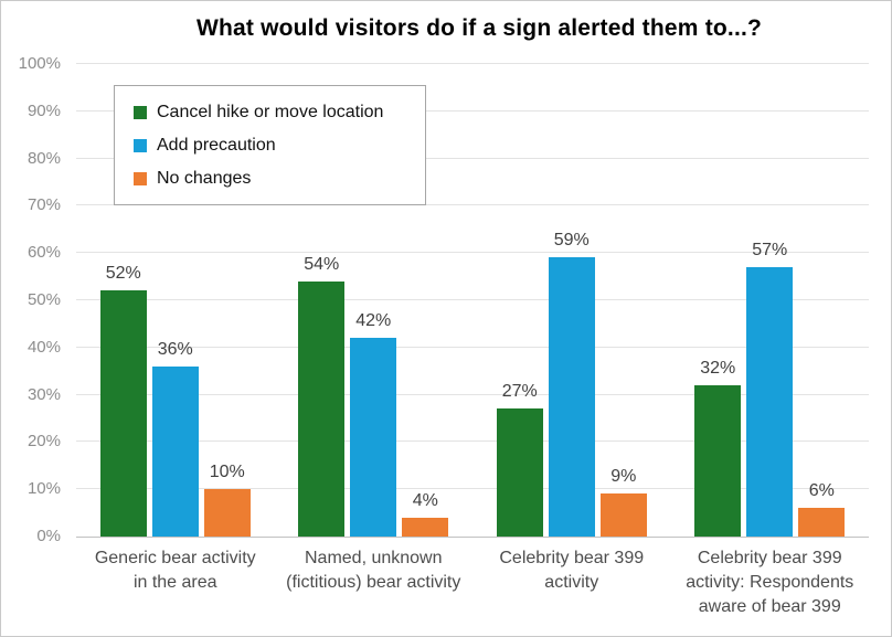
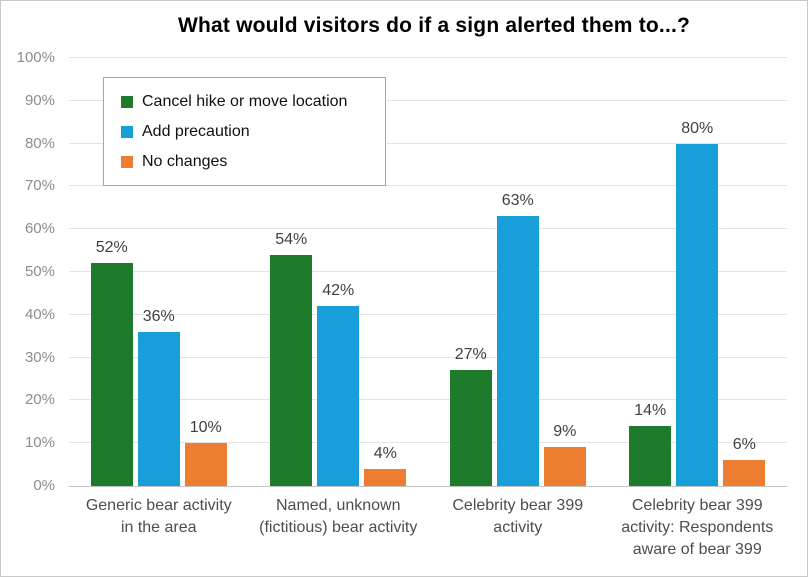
Add precaution/Celebrity bear 399 activity: 59% -> 63%
Cancel hike or move location/Celebrity bear 399 activity: Respondents aware of bear 399: 32% -> 14%
Add precaution/Celebrity bear 399 activity: Respondents aware of bear 399: 57% -> 80%
